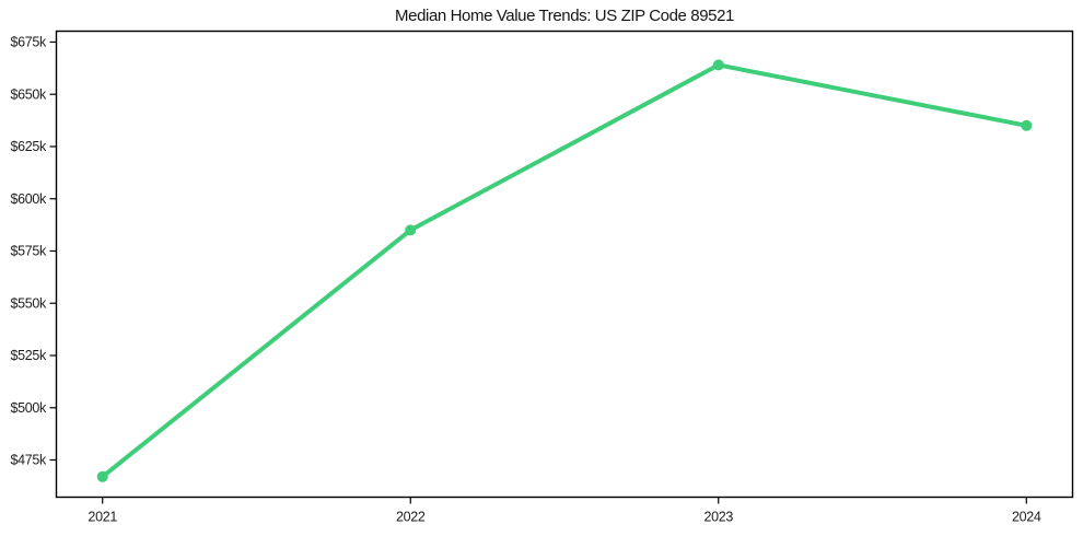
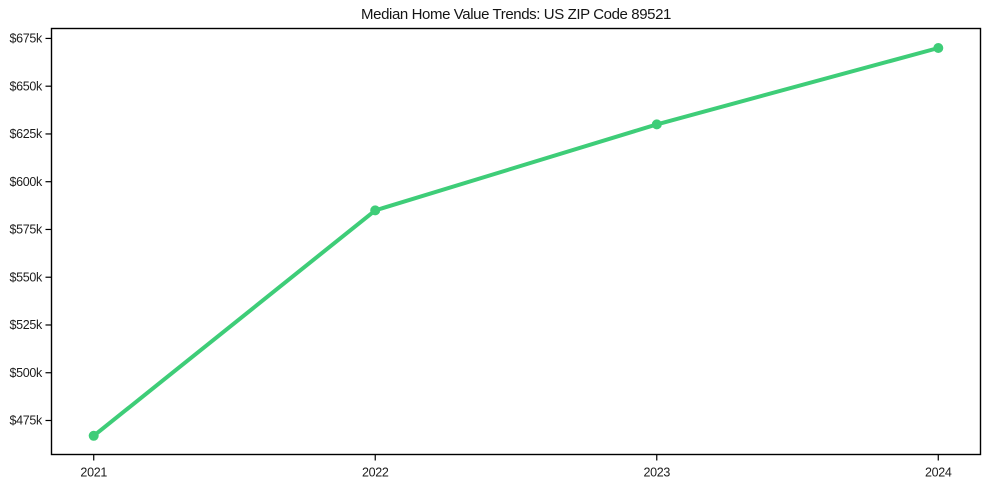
2023: $664k -> $630k
2024: $635k -> $670k
